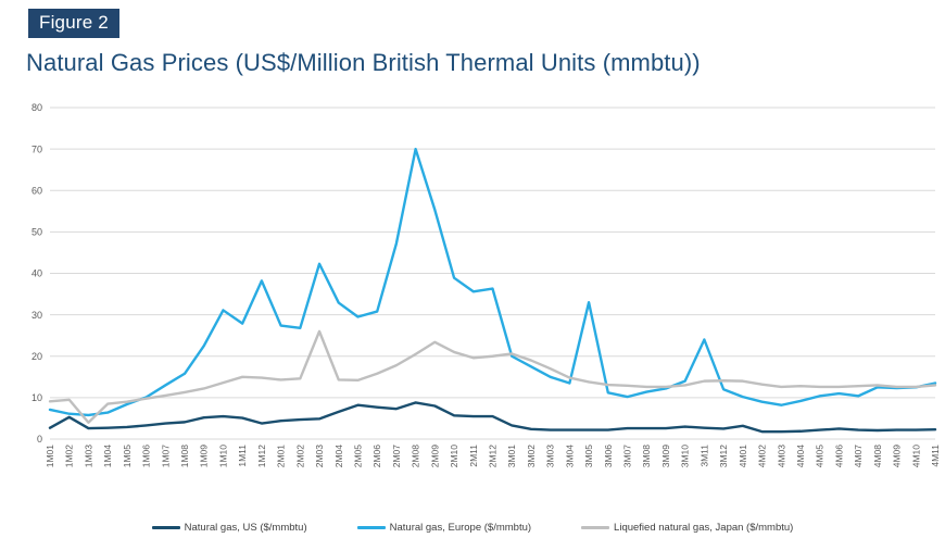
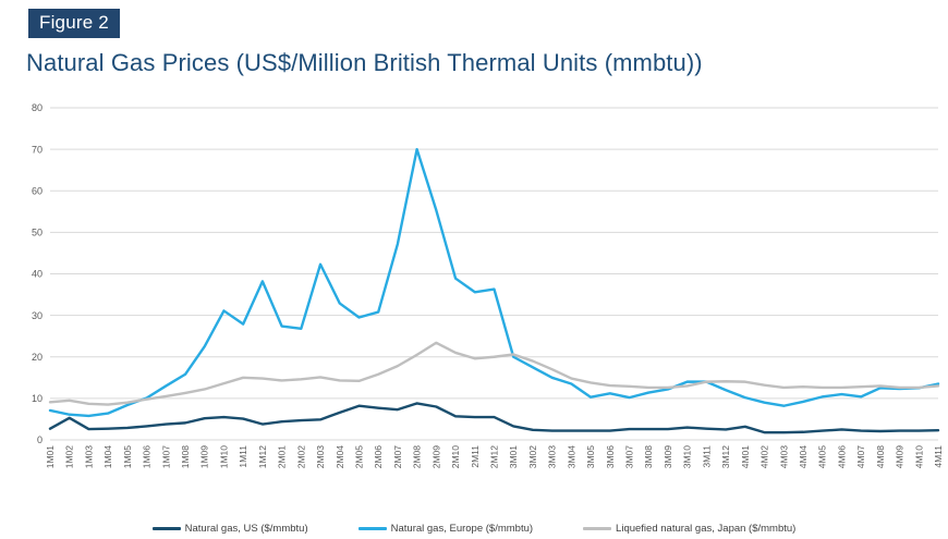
Liquefied natural gas, Japan ($/mmbtu)/2021M03: 4 -> 9
Liquefied natural gas, Japan ($/mmbtu)/2022M03: 26 -> 15
Natural gas, Europe ($/mmbtu)/2023M05: 33 -> 10
Natural gas, Europe ($/mmbtu)/2023M11: 24 -> 14
